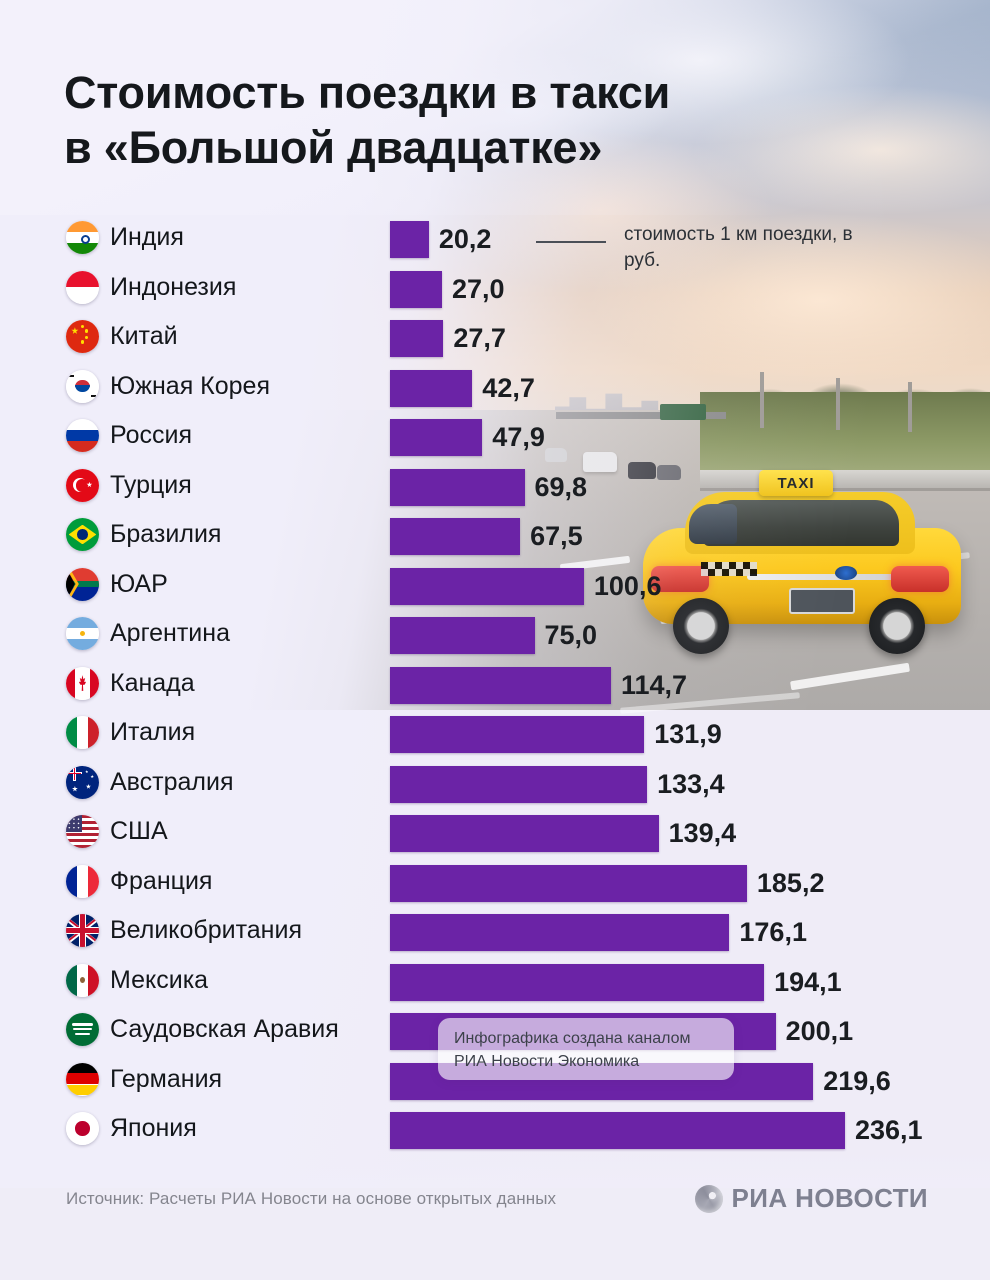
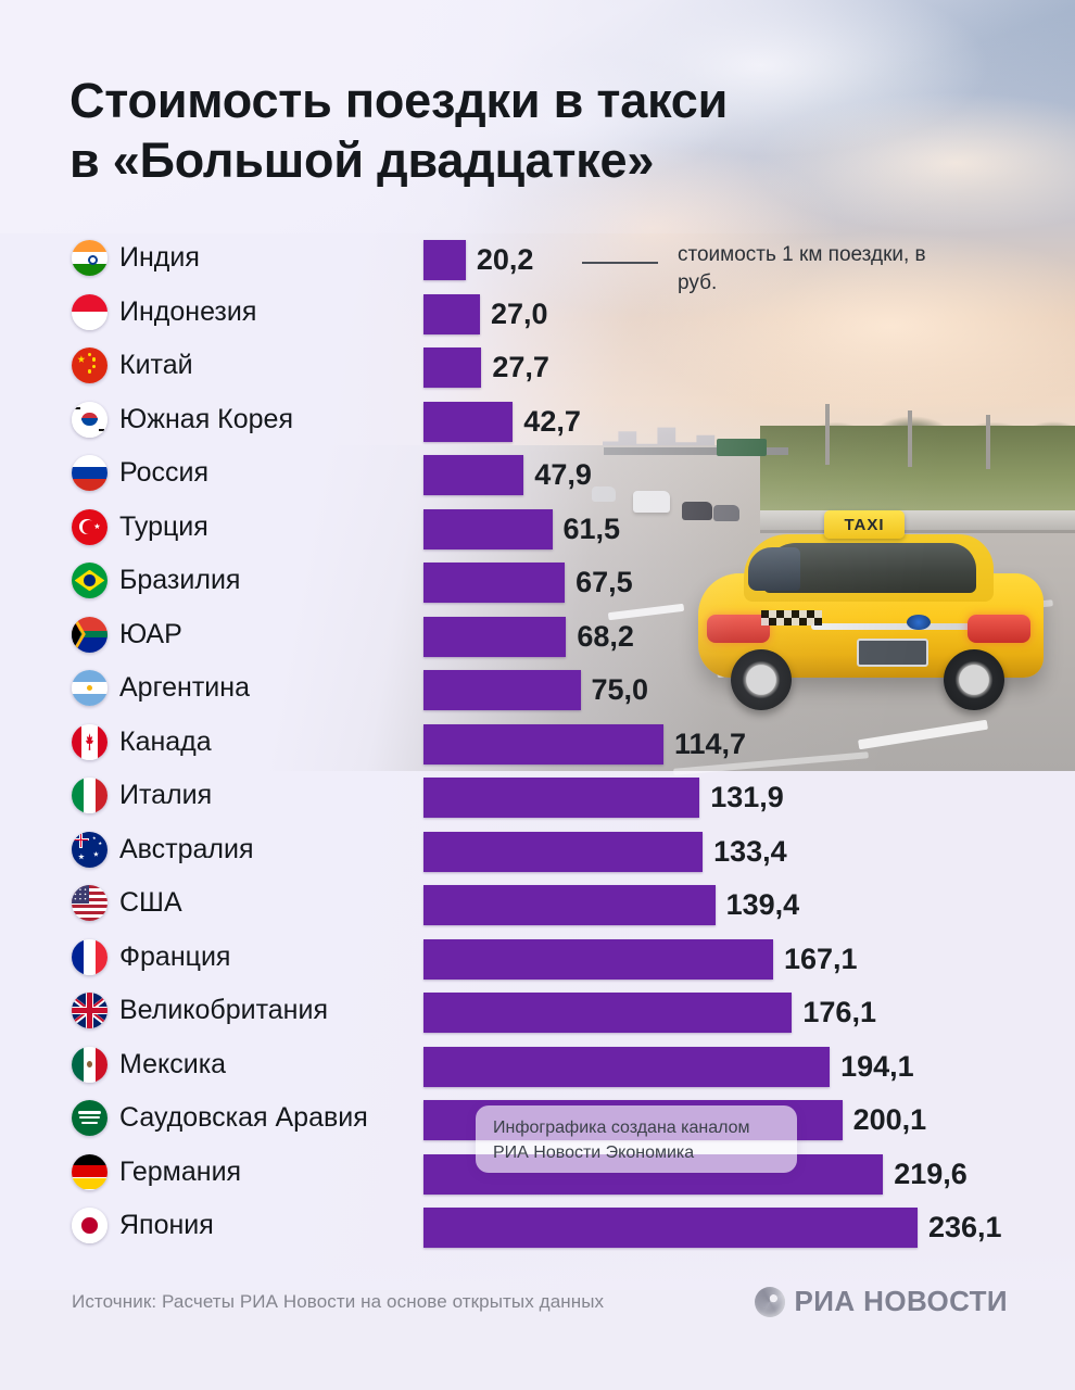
Турция: 69,8 -> 61,5
ЮАР: 100,6 -> 68,2
Франция: 185,2 -> 167,1
